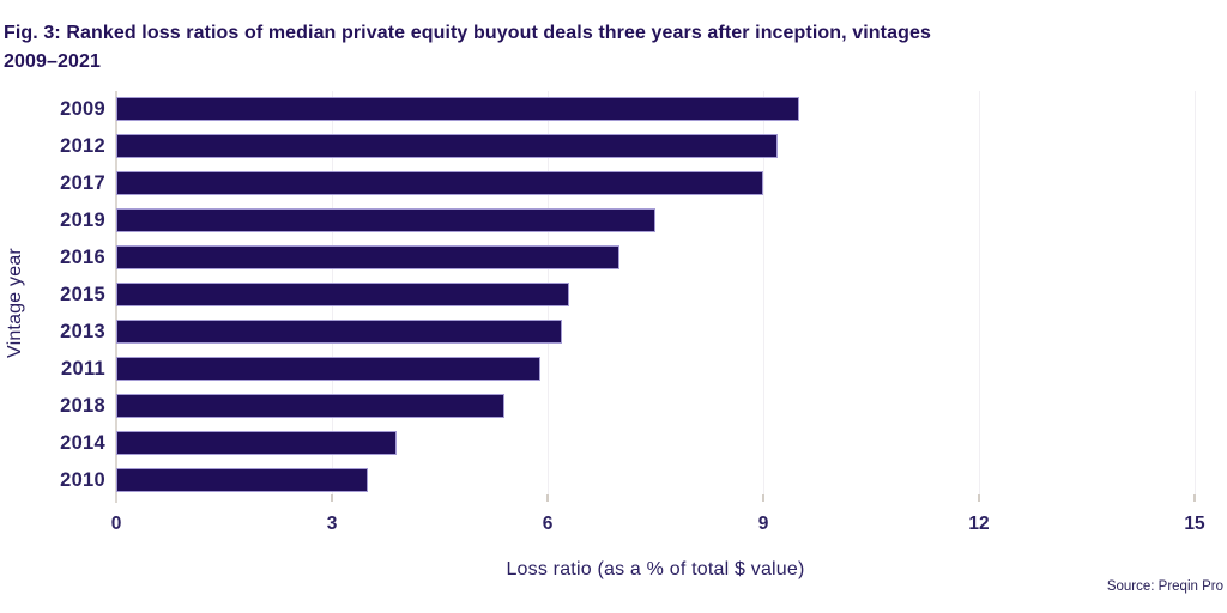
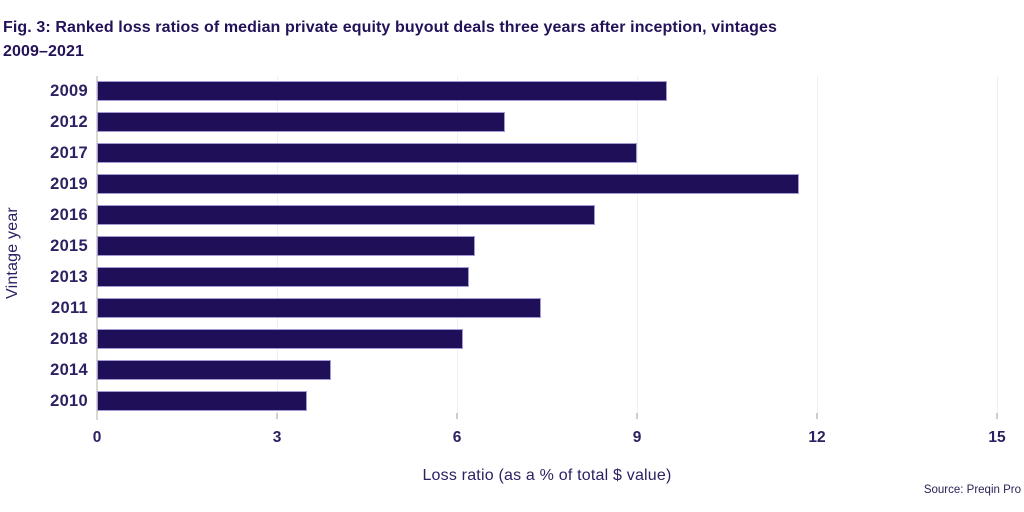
2012: 9.2 -> 6.8
2019: 7.5 -> 11.7
2016: 7.0 -> 8.3
2011: 5.9 -> 7.4
2018: 5.4 -> 6.1
